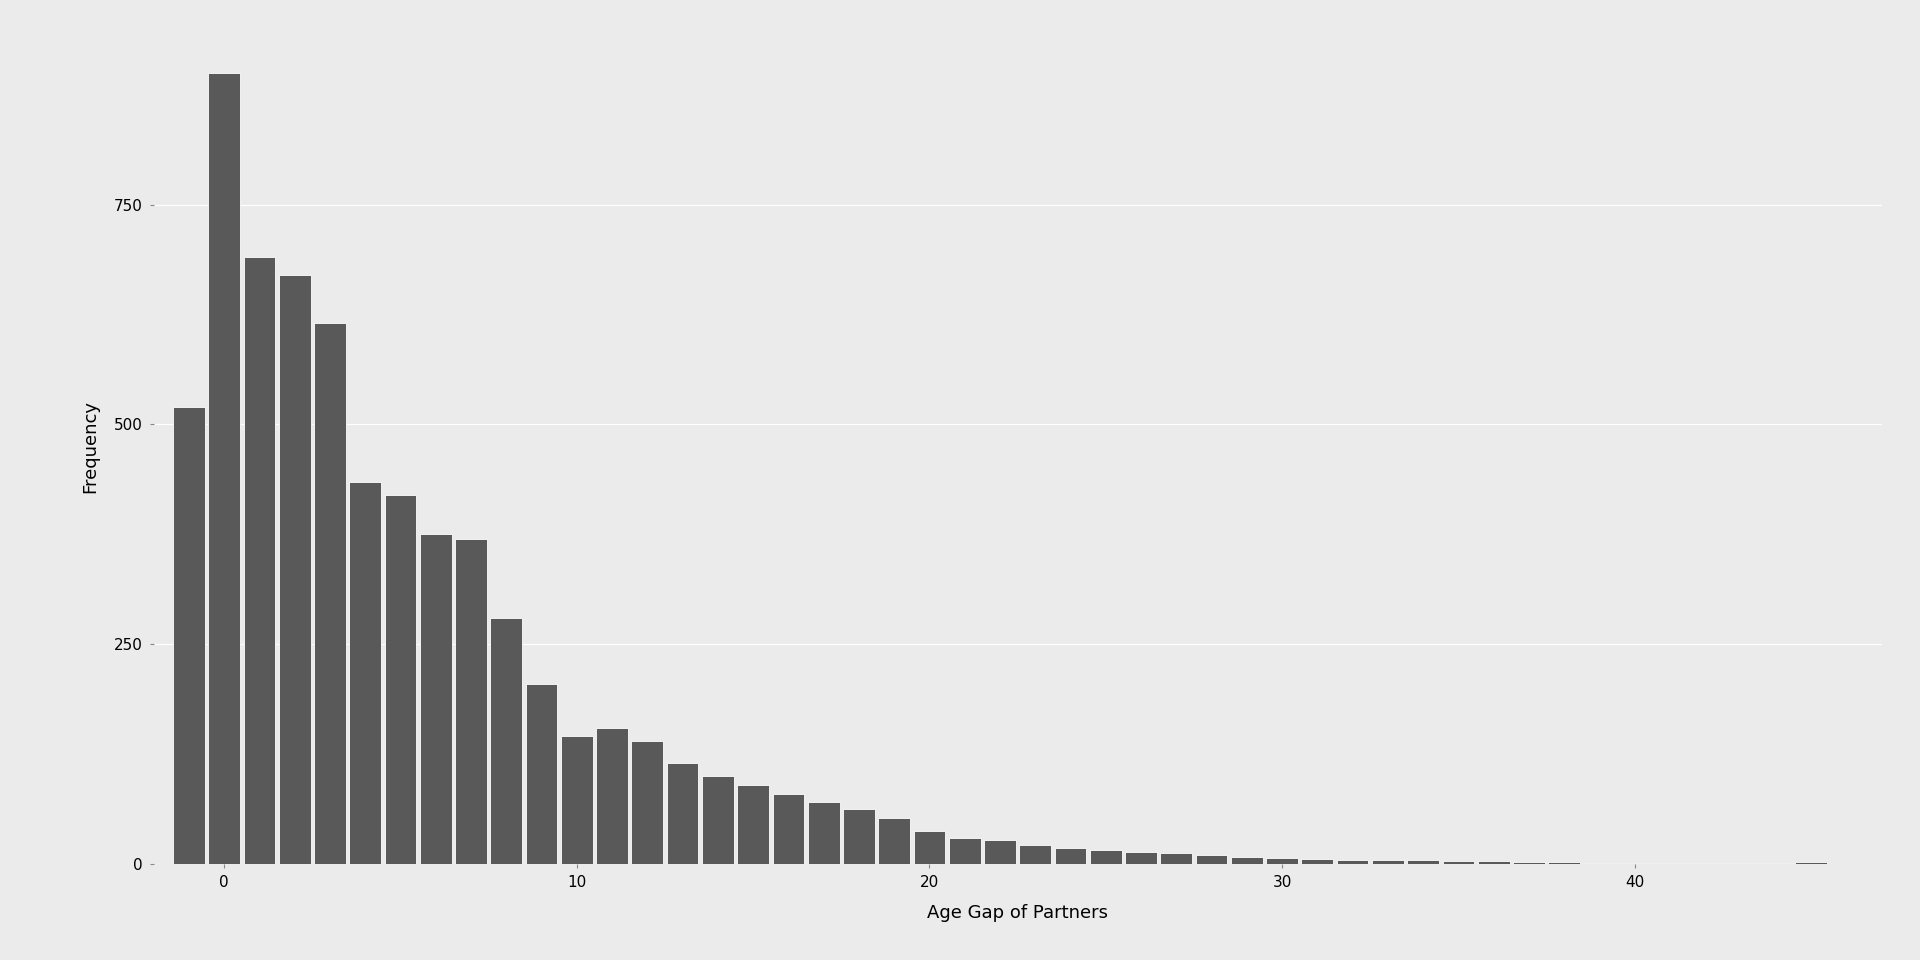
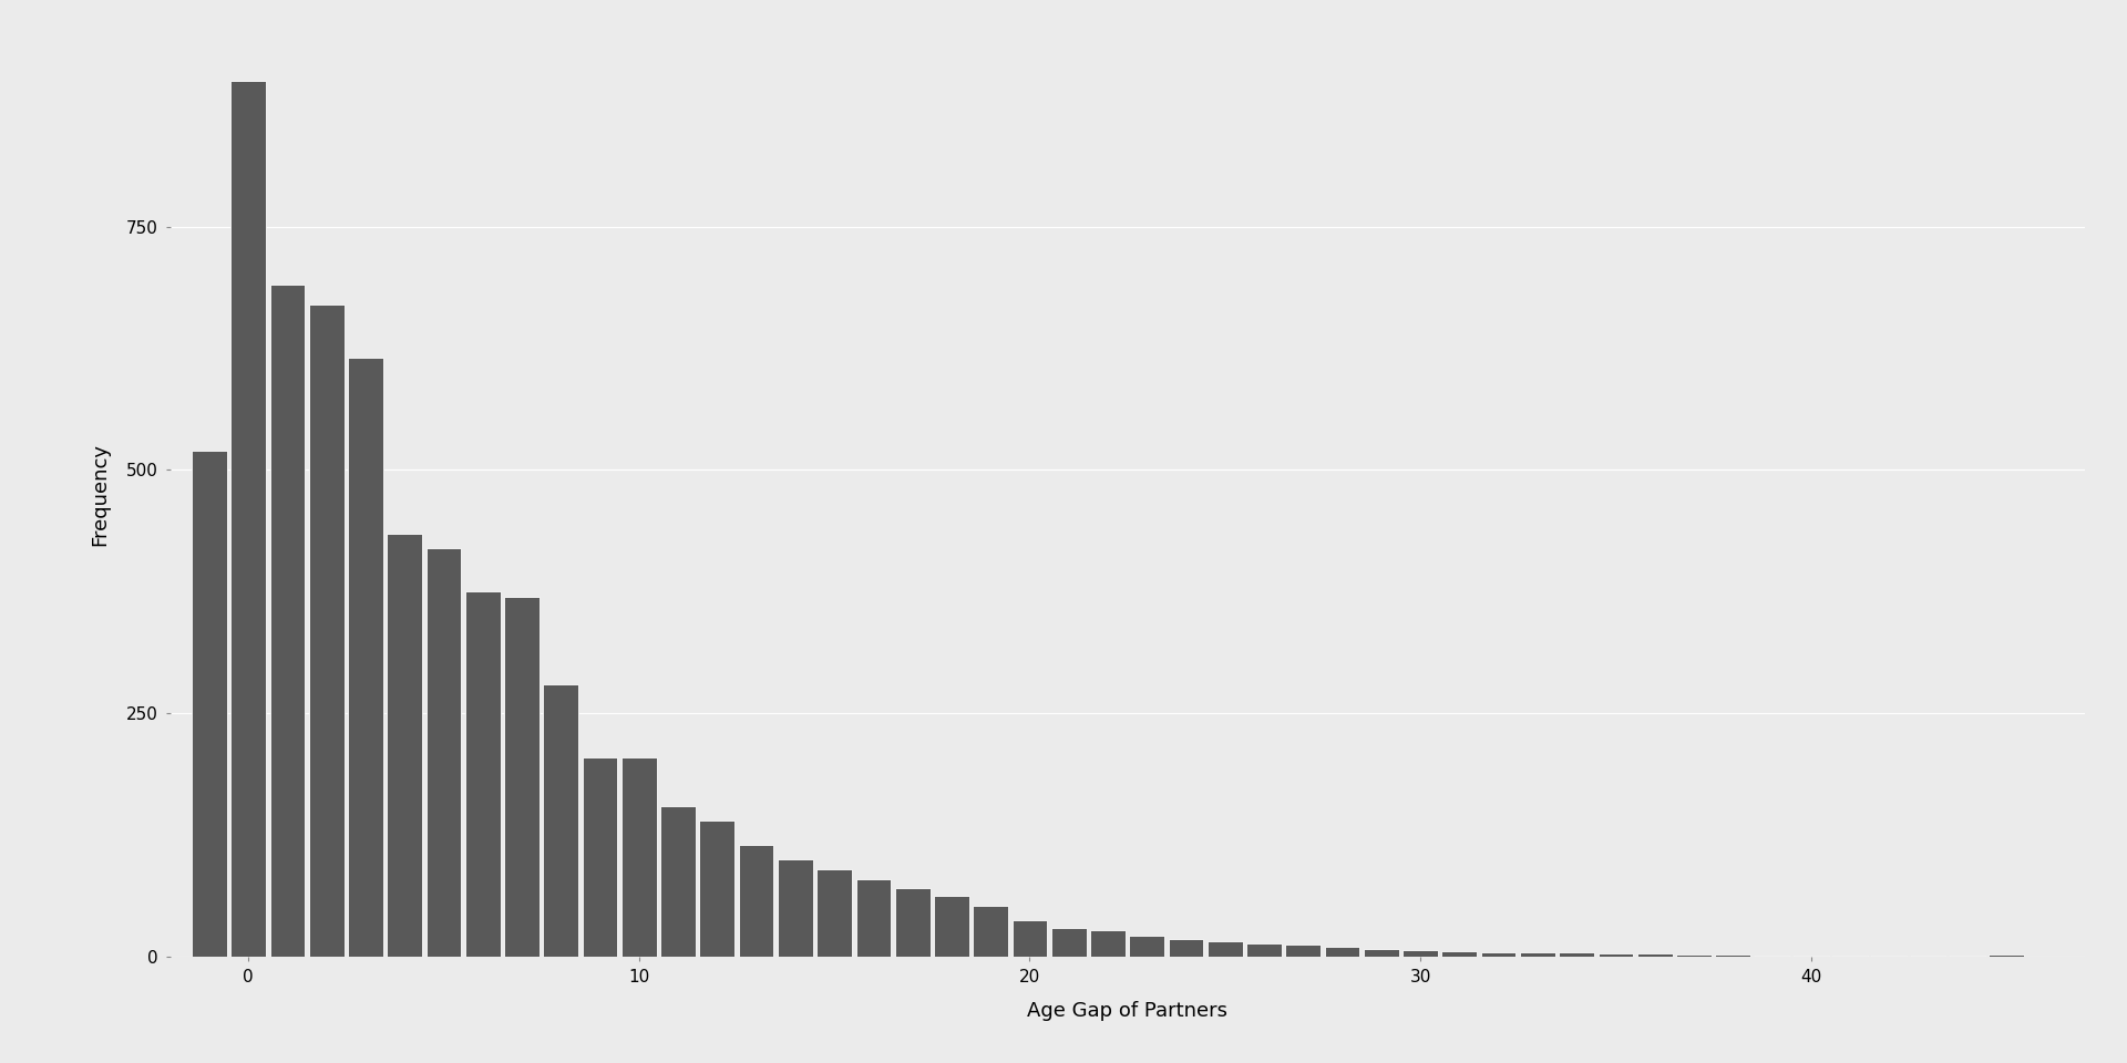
10: 146 -> 205
